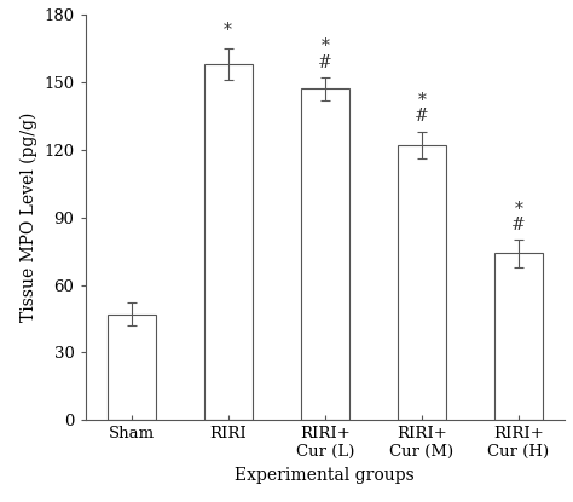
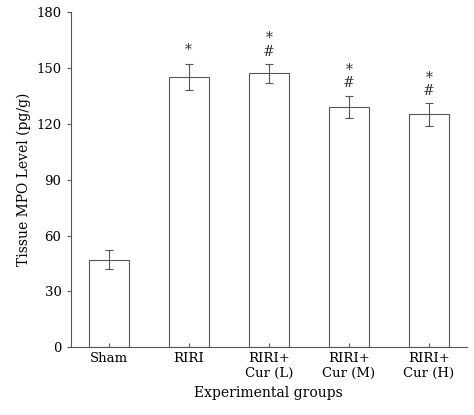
RIRI: 158 -> 145
RIRI+ Cur (M): 122 -> 129
RIRI+ Cur (H): 74 -> 125
